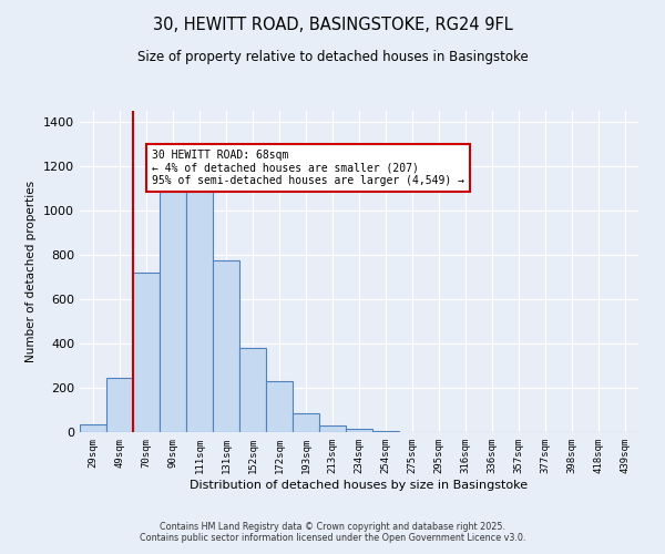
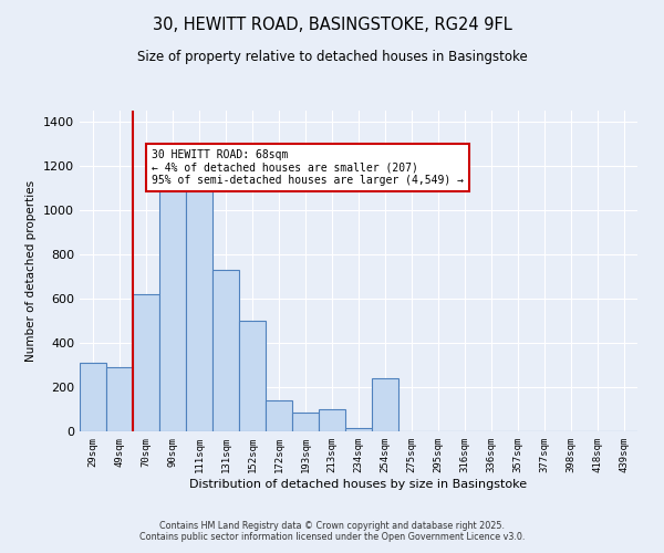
29sqm: 40 -> 310
49sqm: 240 -> 290
70sqm: 720 -> 620
131sqm: 780 -> 730
152sqm: 380 -> 500
172sqm: 230 -> 140
213sqm: 30 -> 100
254sqm: 0 -> 240
